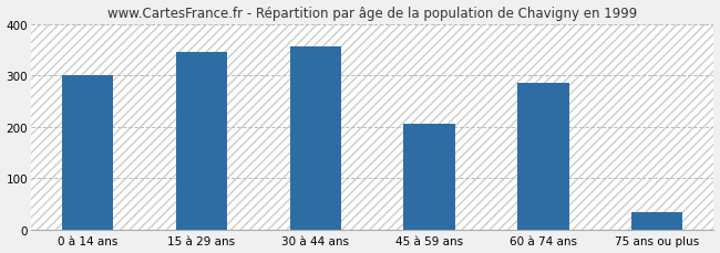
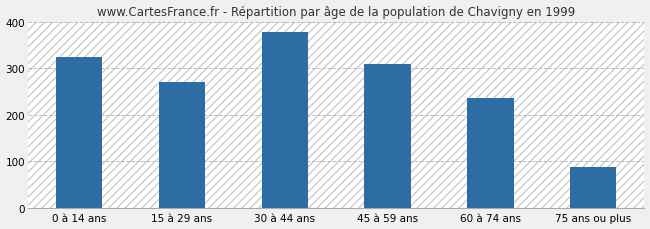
0 à 14 ans: 300 -> 323
15 à 29 ans: 345 -> 271
30 à 44 ans: 355 -> 378
45 à 59 ans: 205 -> 309
60 à 74 ans: 285 -> 235
75 ans ou plus: 35 -> 88
